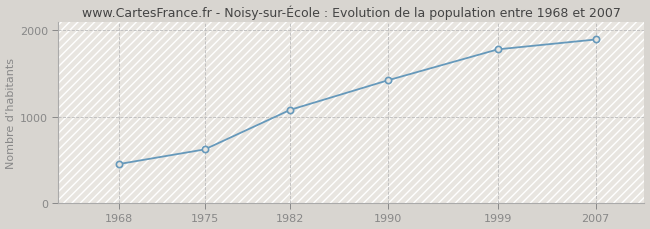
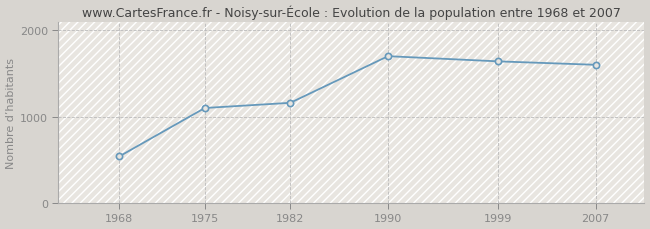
1968: 450 -> 540
1975: 620 -> 1100
1982: 1080 -> 1160
1990: 1420 -> 1700
1999: 1780 -> 1640
2007: 1890 -> 1600
